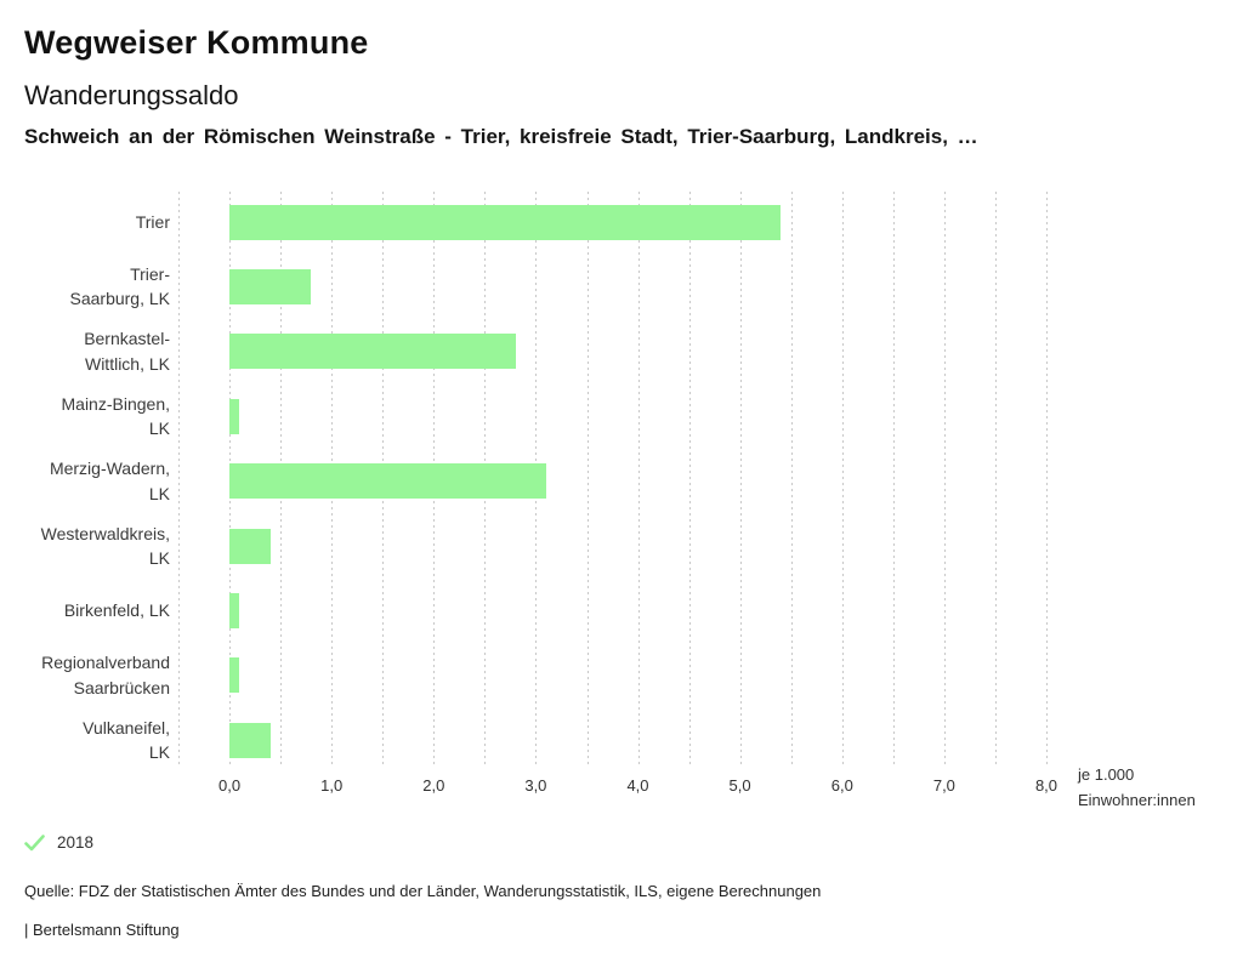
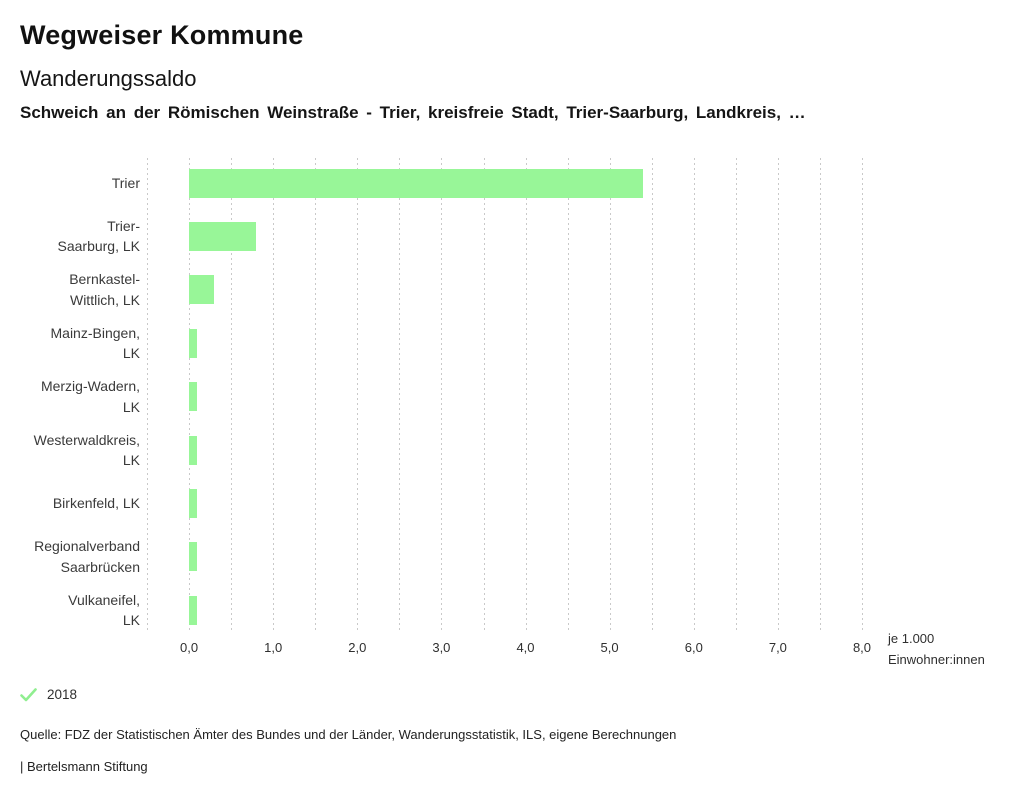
Bernkastel-Wittlich, LK: 2,8 -> 0,3
Merzig-Wadern, LK: 3,1 -> 0,1
Westerwaldkreis, LK: 0,4 -> 0,1
Vulkaneifel, LK: 0,4 -> 0,1
